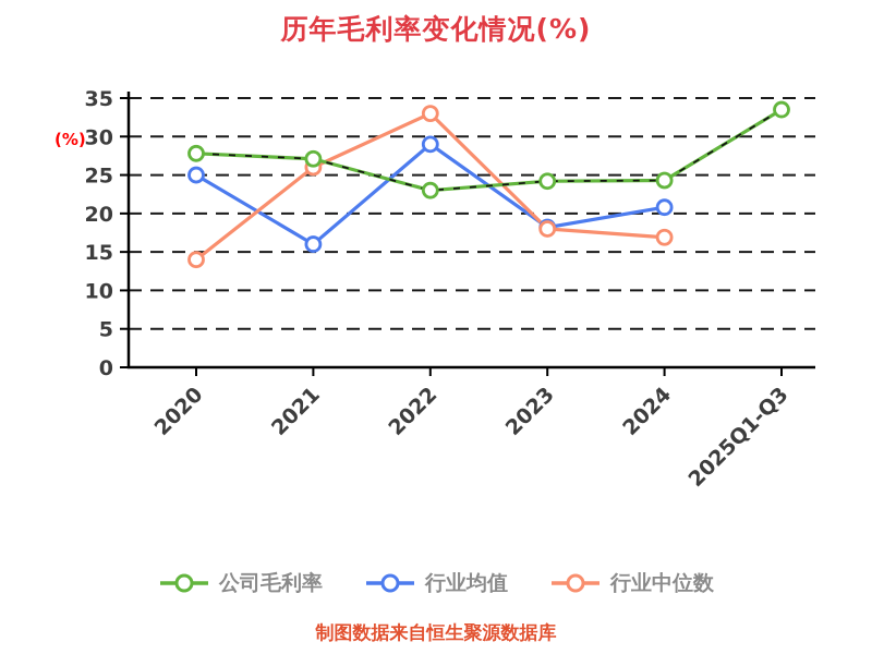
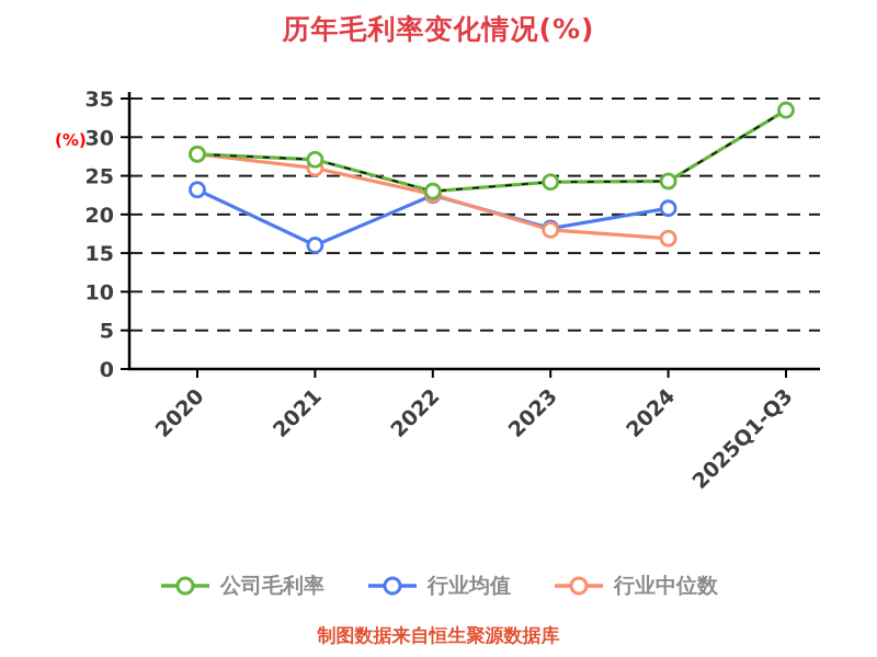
行业均值/2020: 25 -> 23
行业中位数/2020: 14 -> 28
行业均值/2022: 29 -> 22
行业中位数/2022: 33 -> 23
